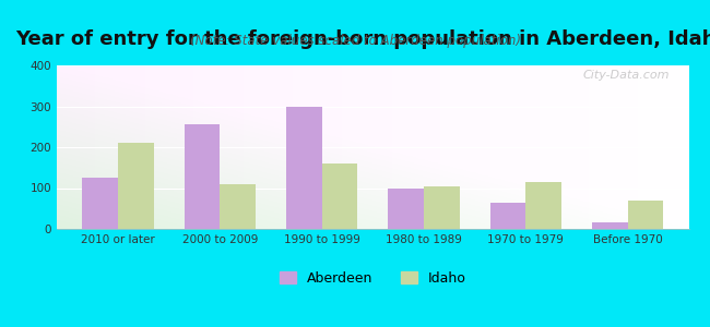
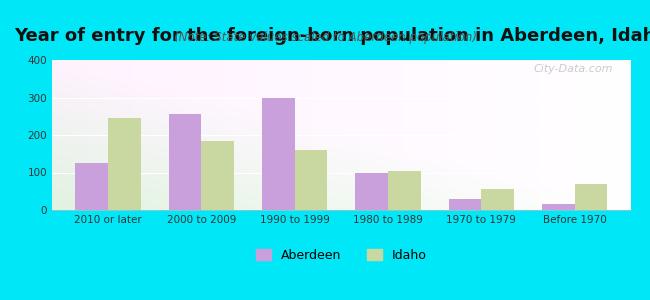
Idaho/2010 or later: 210 -> 245
Idaho/2000 to 2009: 110 -> 185
Aberdeen/1970 to 1979: 65 -> 30
Idaho/1970 to 1979: 115 -> 55
